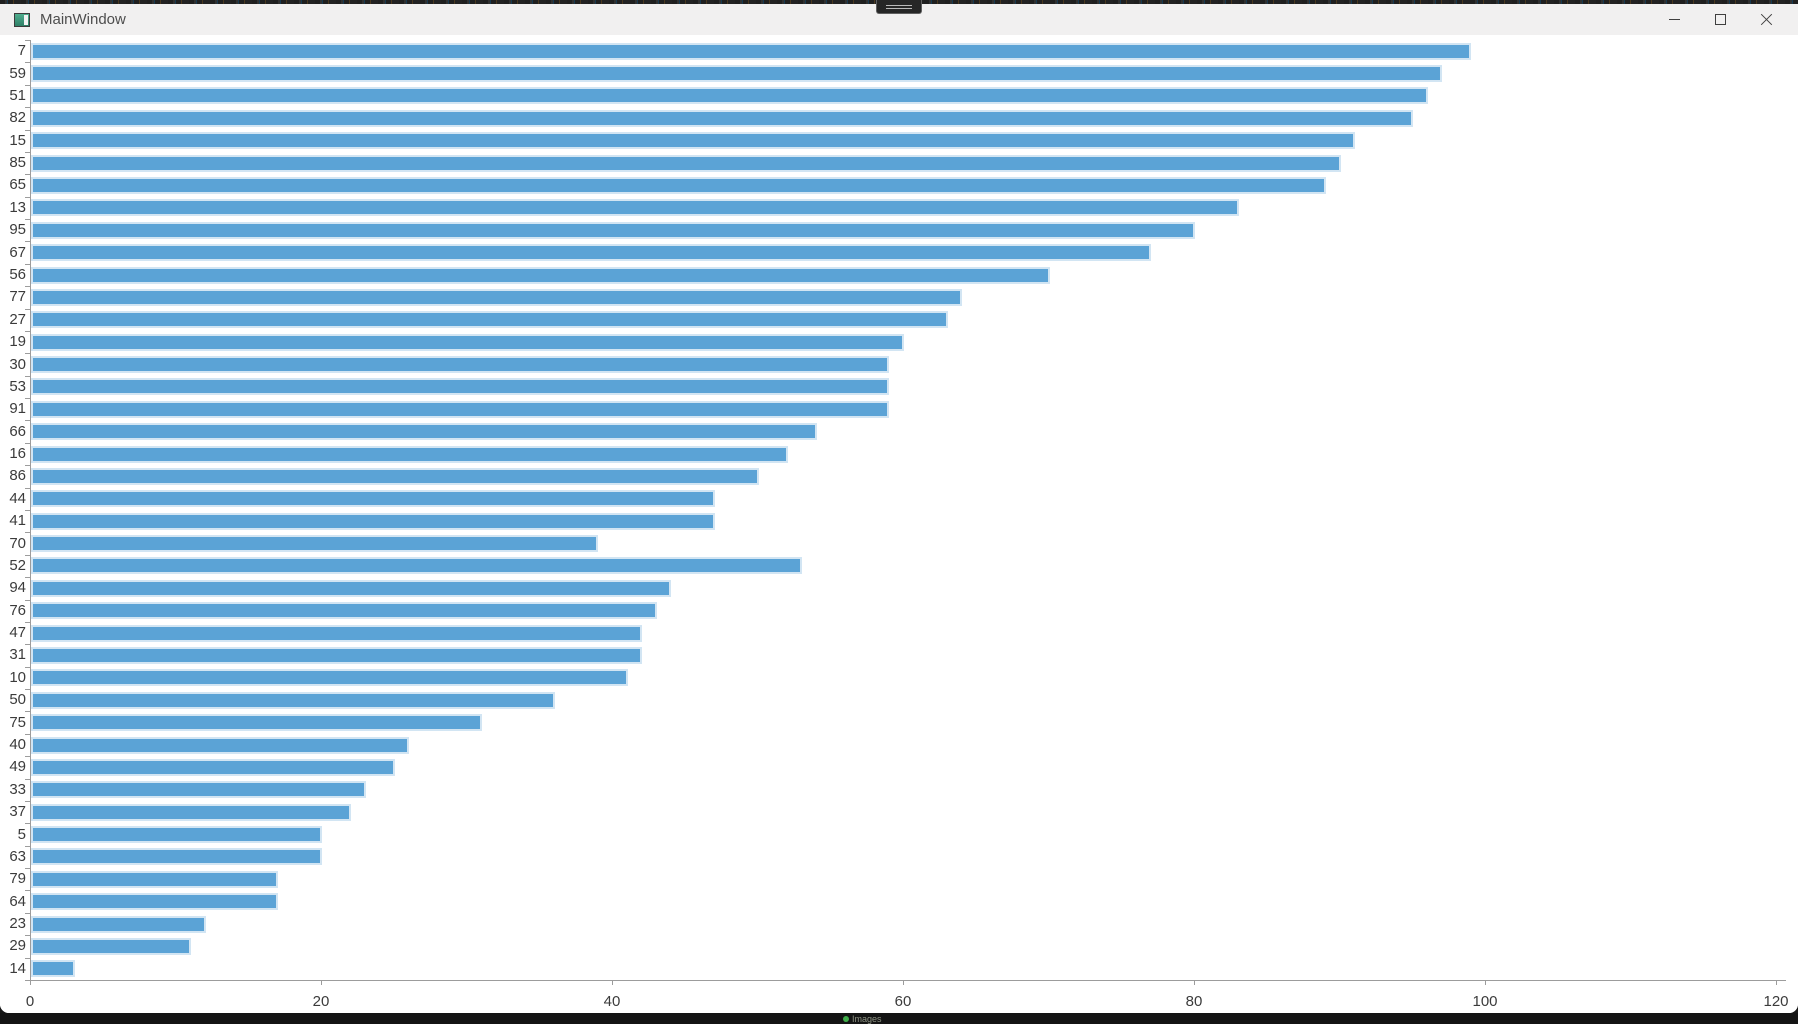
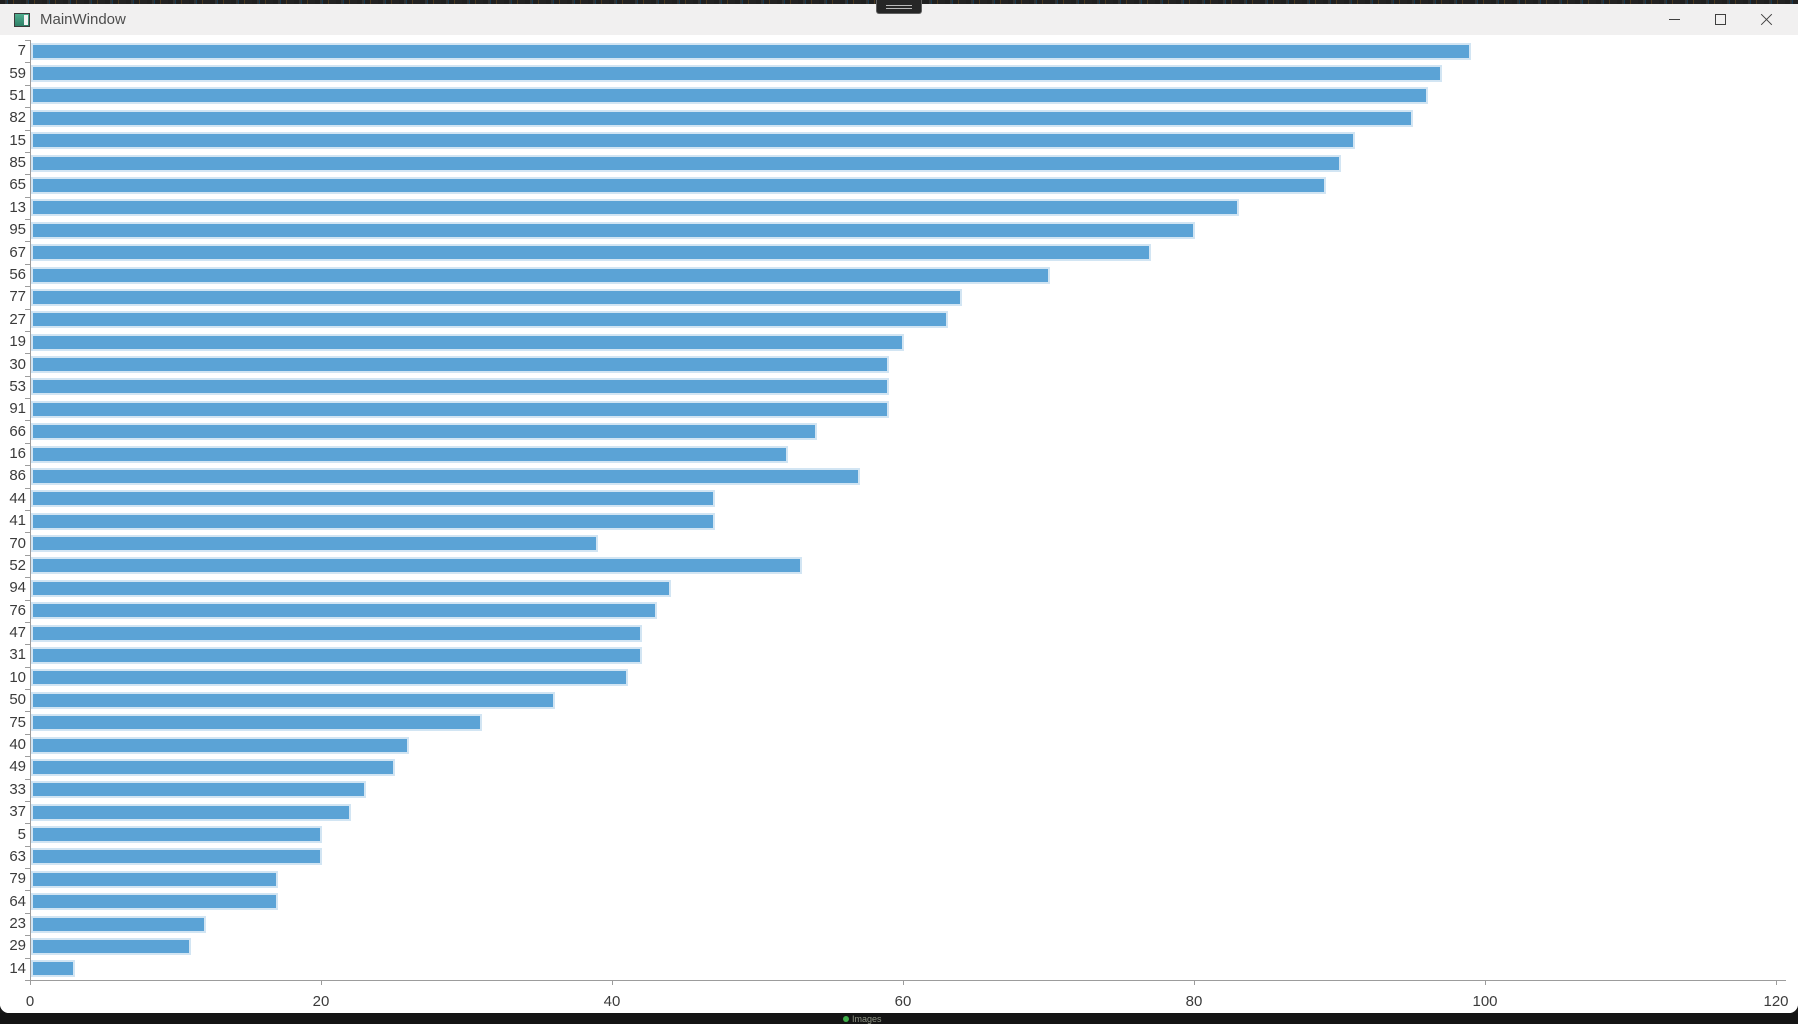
86: 50 -> 57
